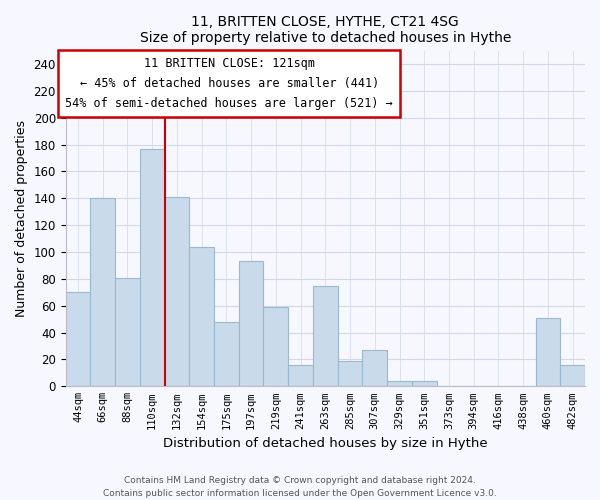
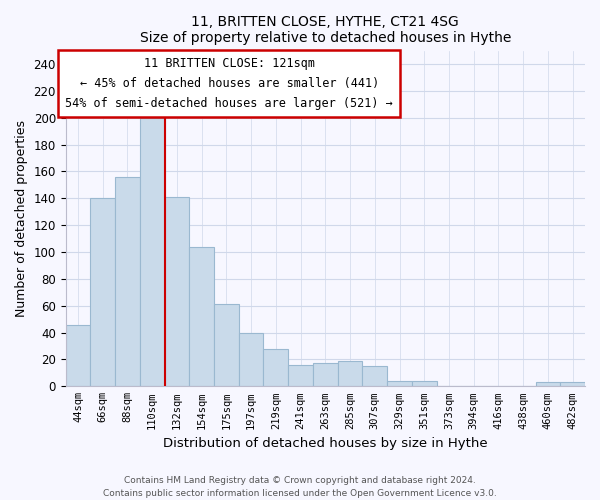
44sqm: 70 -> 46
88sqm: 81 -> 156
110sqm: 177 -> 200
175sqm: 48 -> 61
197sqm: 93 -> 40
219sqm: 59 -> 28
263sqm: 75 -> 17
307sqm: 27 -> 15
460sqm: 51 -> 3
482sqm: 16 -> 3
